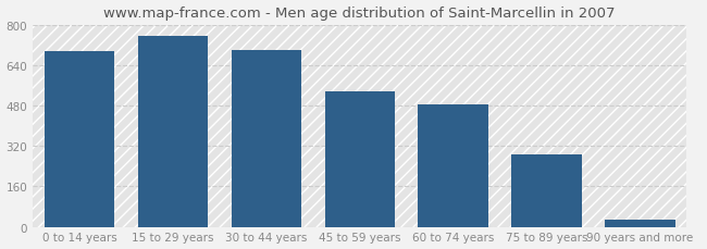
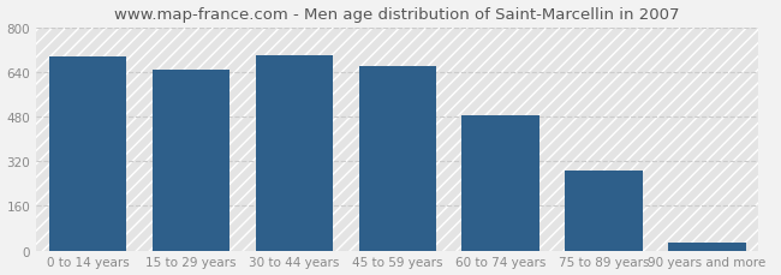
15 to 29 years: 755 -> 648
45 to 59 years: 535 -> 660
